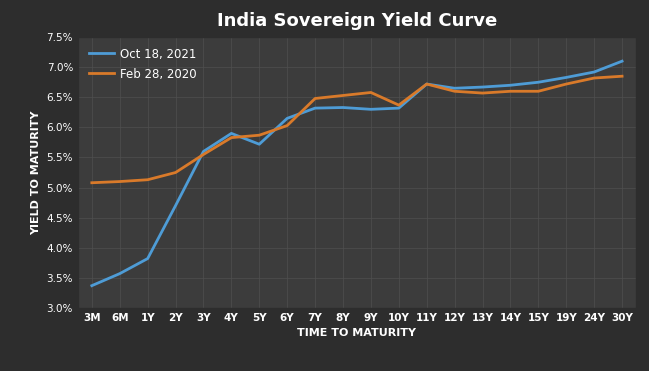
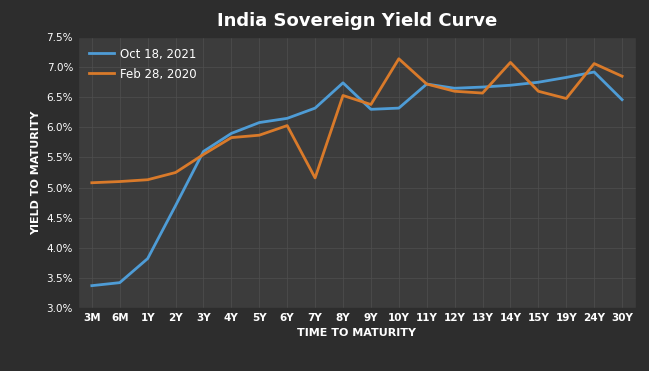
Oct 18, 2021/6M: 3.57% -> 3.42%
Oct 18, 2021/5Y: 5.72% -> 6.08%
Feb 28, 2020/7Y: 6.48% -> 5.16%
Oct 18, 2021/8Y: 6.33% -> 6.74%
Feb 28, 2020/9Y: 6.58% -> 6.38%
Feb 28, 2020/10Y: 6.37% -> 7.14%
Feb 28, 2020/14Y: 6.60% -> 7.08%
Feb 28, 2020/19Y: 6.72% -> 6.48%
Feb 28, 2020/24Y: 6.82% -> 7.06%
Oct 18, 2021/30Y: 7.10% -> 6.46%
